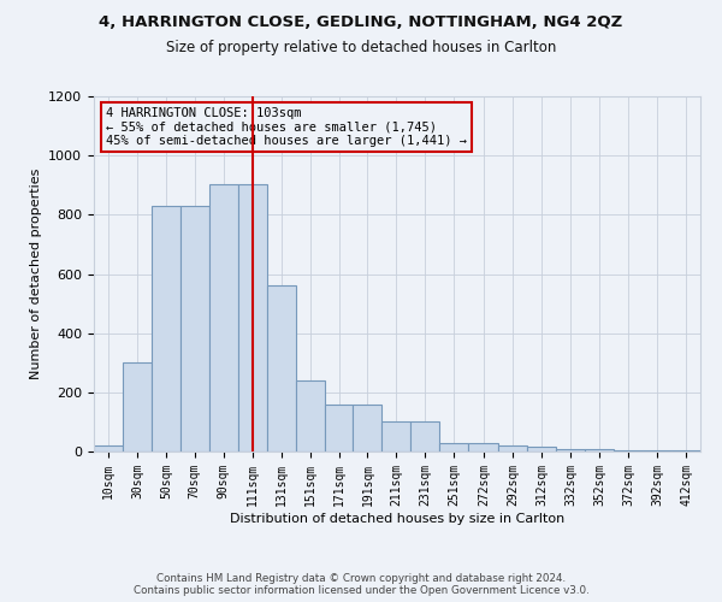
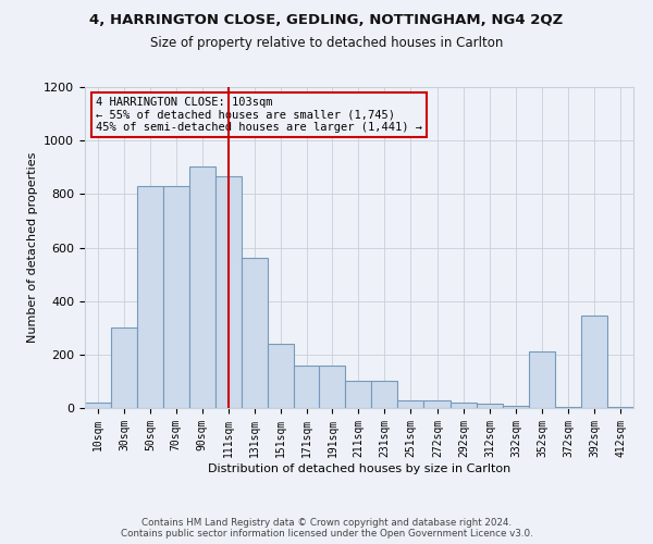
111sqm: 905 -> 865
352sqm: 10 -> 210
392sqm: 5 -> 345
